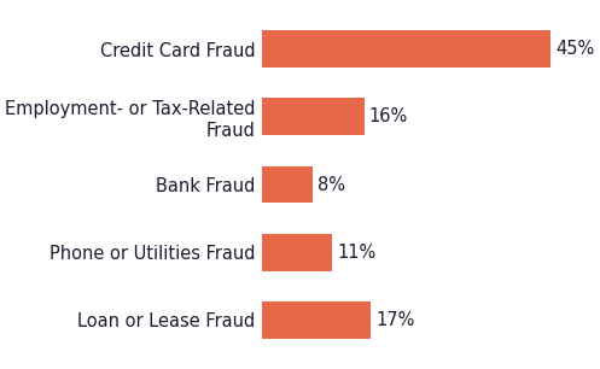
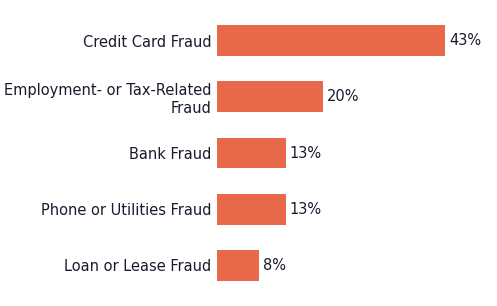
Credit Card Fraud: 45% -> 43%
Employment- or Tax-Related Fraud: 16% -> 20%
Bank Fraud: 8% -> 13%
Phone or Utilities Fraud: 11% -> 13%
Loan or Lease Fraud: 17% -> 8%
